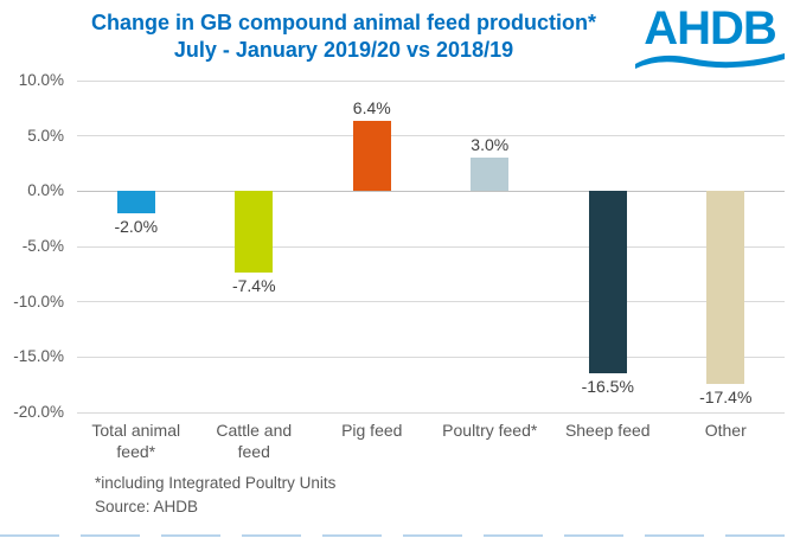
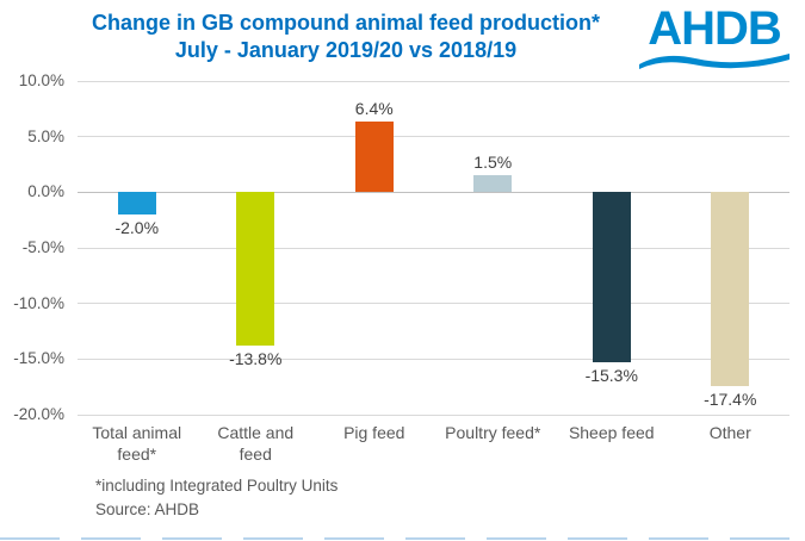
Cattle and feed: -7.4% -> -13.8%
Poultry feed*: 3.0% -> 1.5%
Sheep feed: -16.5% -> -15.3%
